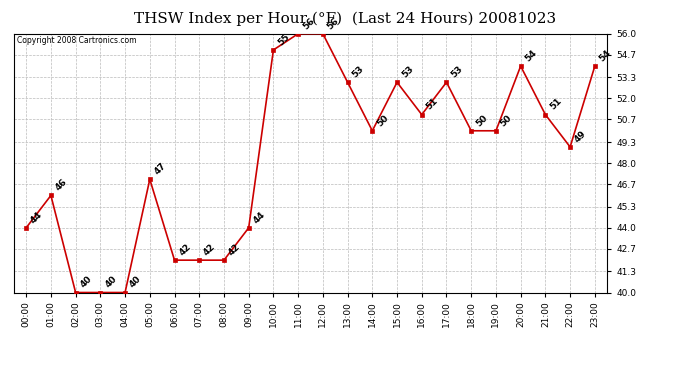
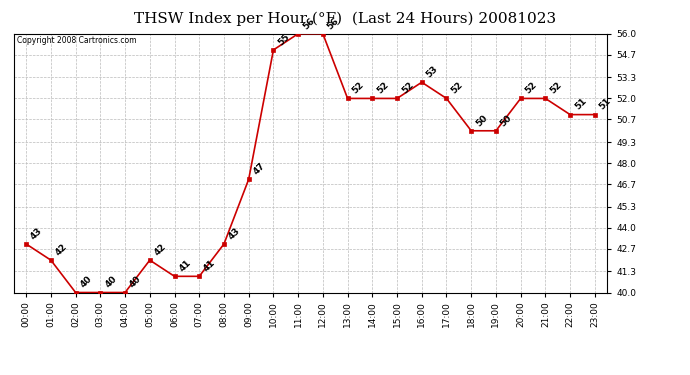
00:00: 44 -> 43
01:00: 46 -> 42
05:00: 47 -> 42
06:00: 42 -> 41
07:00: 42 -> 41
08:00: 42 -> 43
09:00: 44 -> 47
13:00: 53 -> 52
14:00: 50 -> 52
15:00: 53 -> 52
16:00: 51 -> 53
17:00: 53 -> 52
20:00: 54 -> 52
21:00: 51 -> 52
22:00: 49 -> 51
23:00: 54 -> 51
